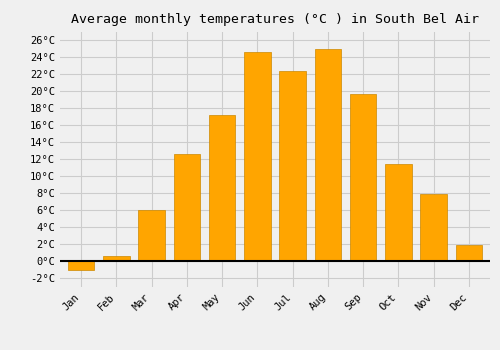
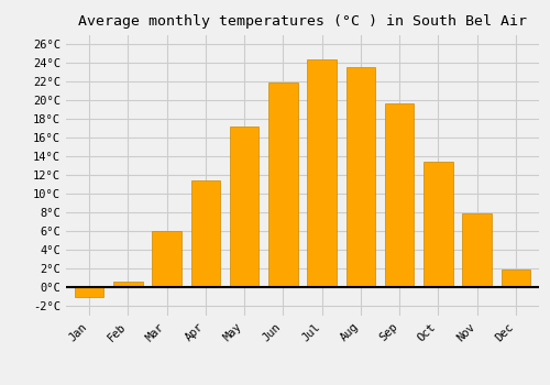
Apr: 12.6°C -> 11.5°C
Jun: 24.6°C -> 21.9°C
Jul: 22.4°C -> 24.4°C
Aug: 25.0°C -> 23.5°C
Oct: 11.4°C -> 13.4°C
